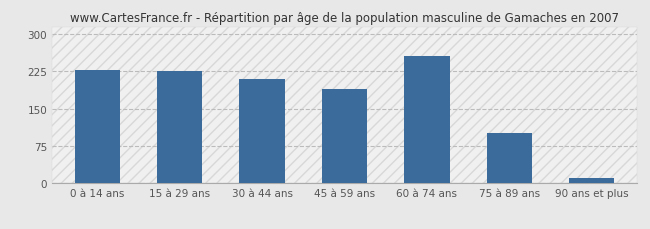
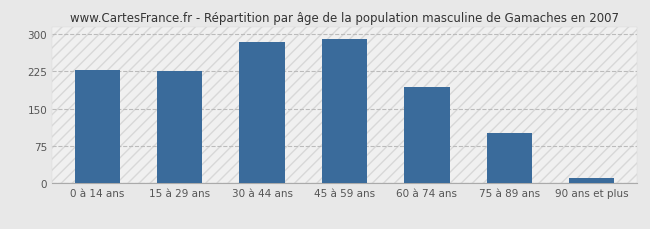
30 à 44 ans: 210 -> 284
45 à 59 ans: 190 -> 291
60 à 74 ans: 255 -> 193
